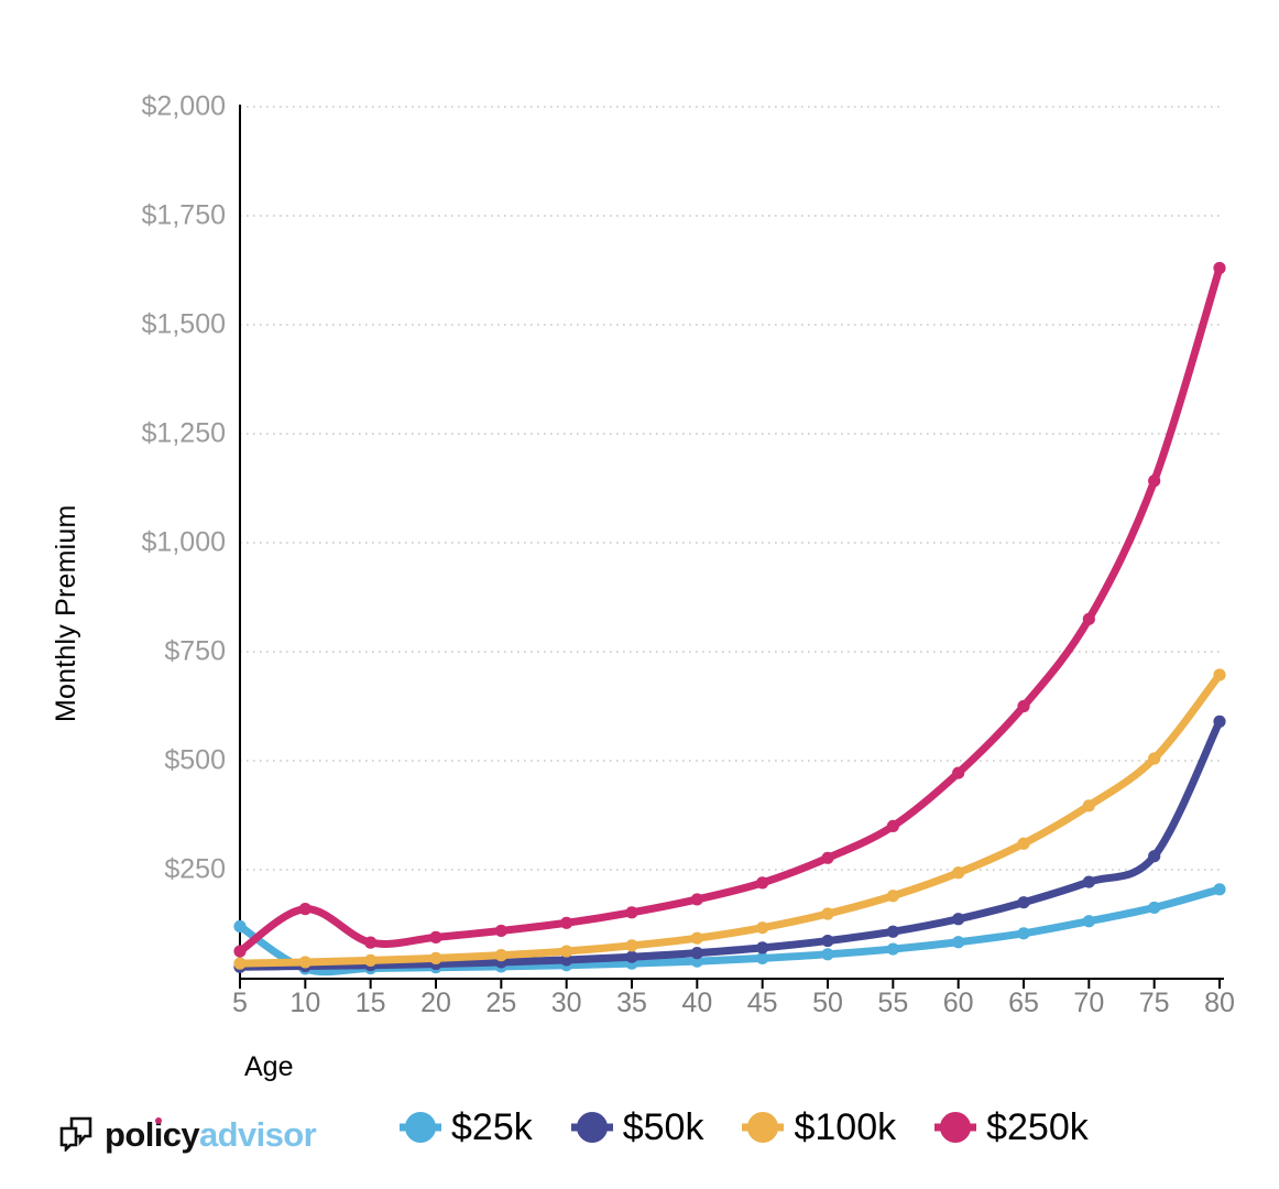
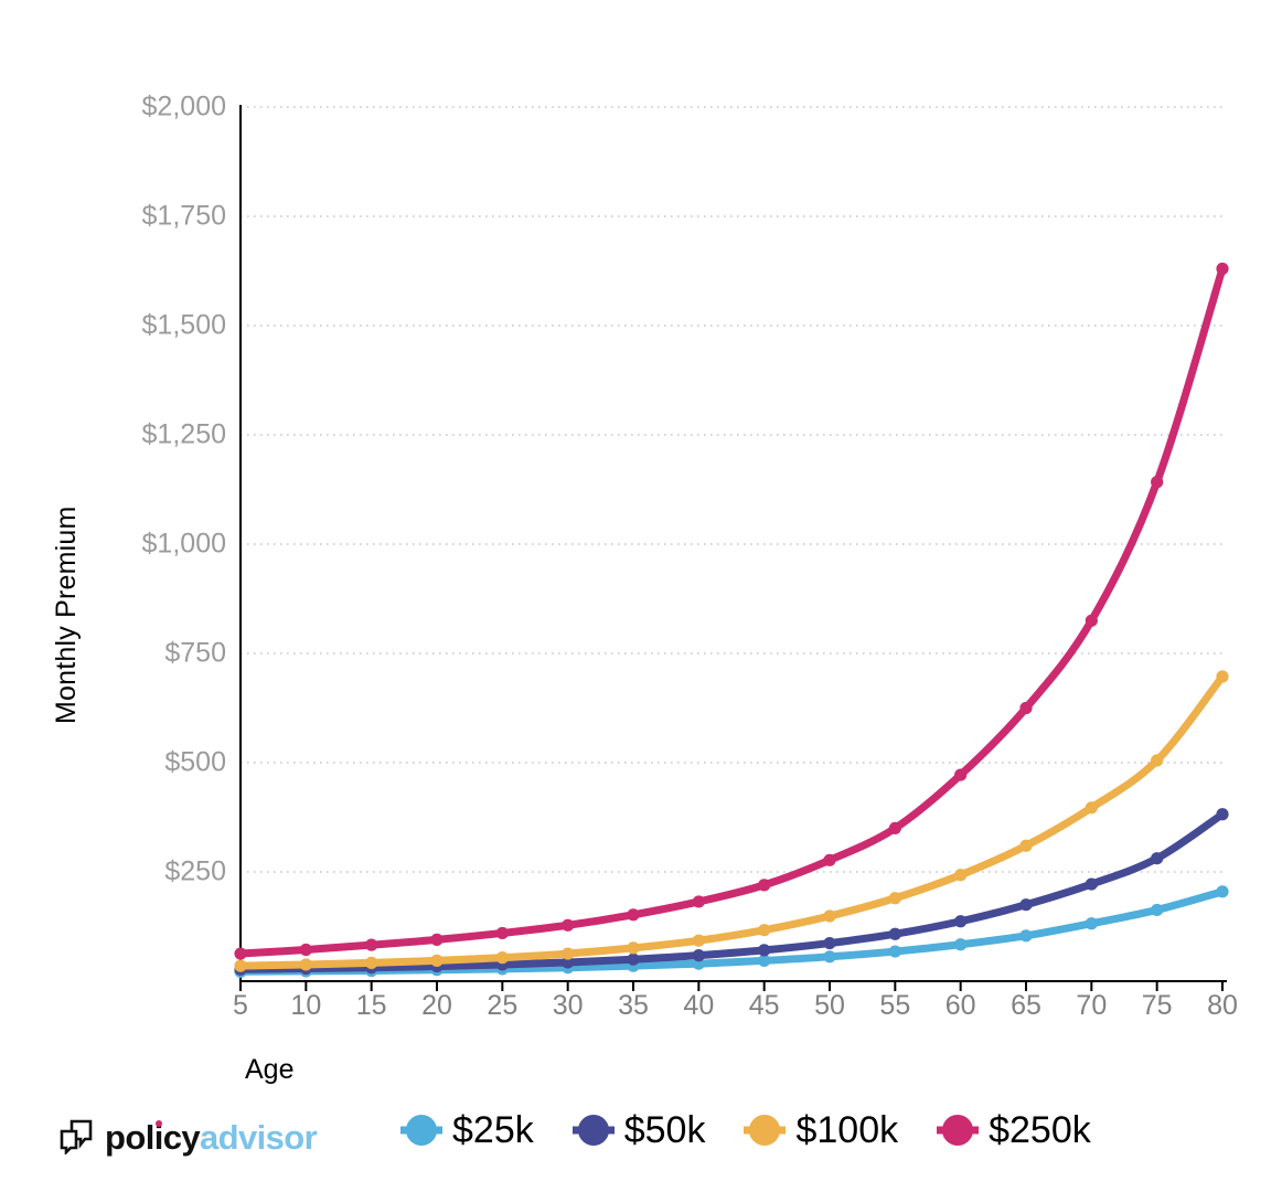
$25k/5: $120 -> $20
$250k/10: $160 -> $70
$50k/80: $590 -> $380
